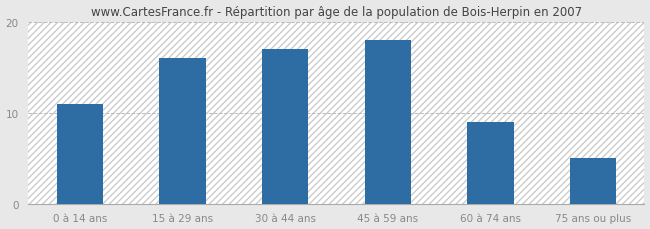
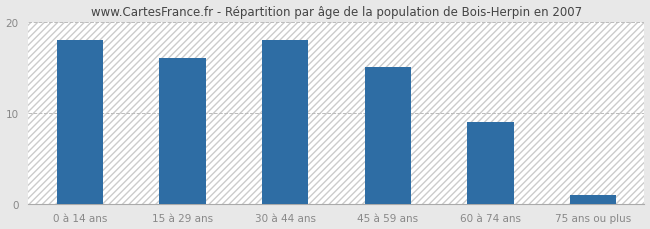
0 à 14 ans: 11 -> 18
30 à 44 ans: 17 -> 18
45 à 59 ans: 18 -> 15
75 ans ou plus: 5 -> 1
